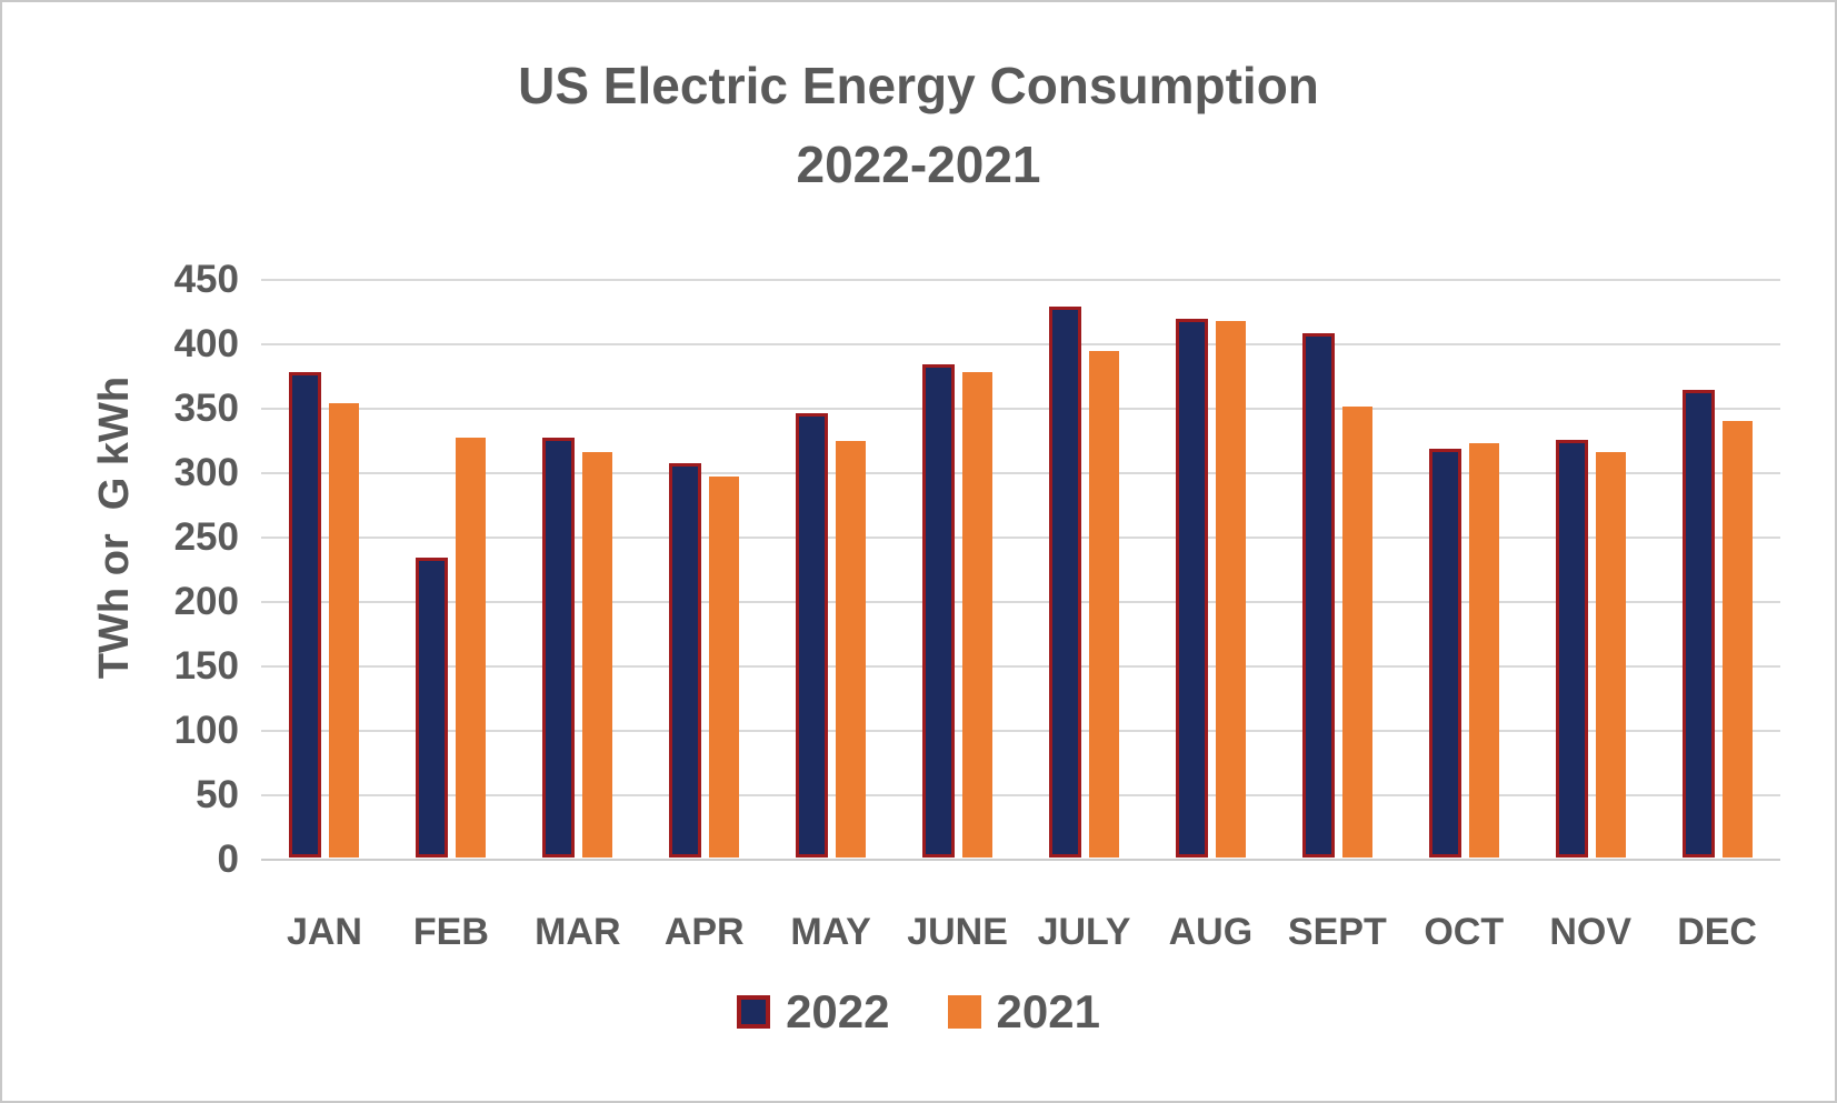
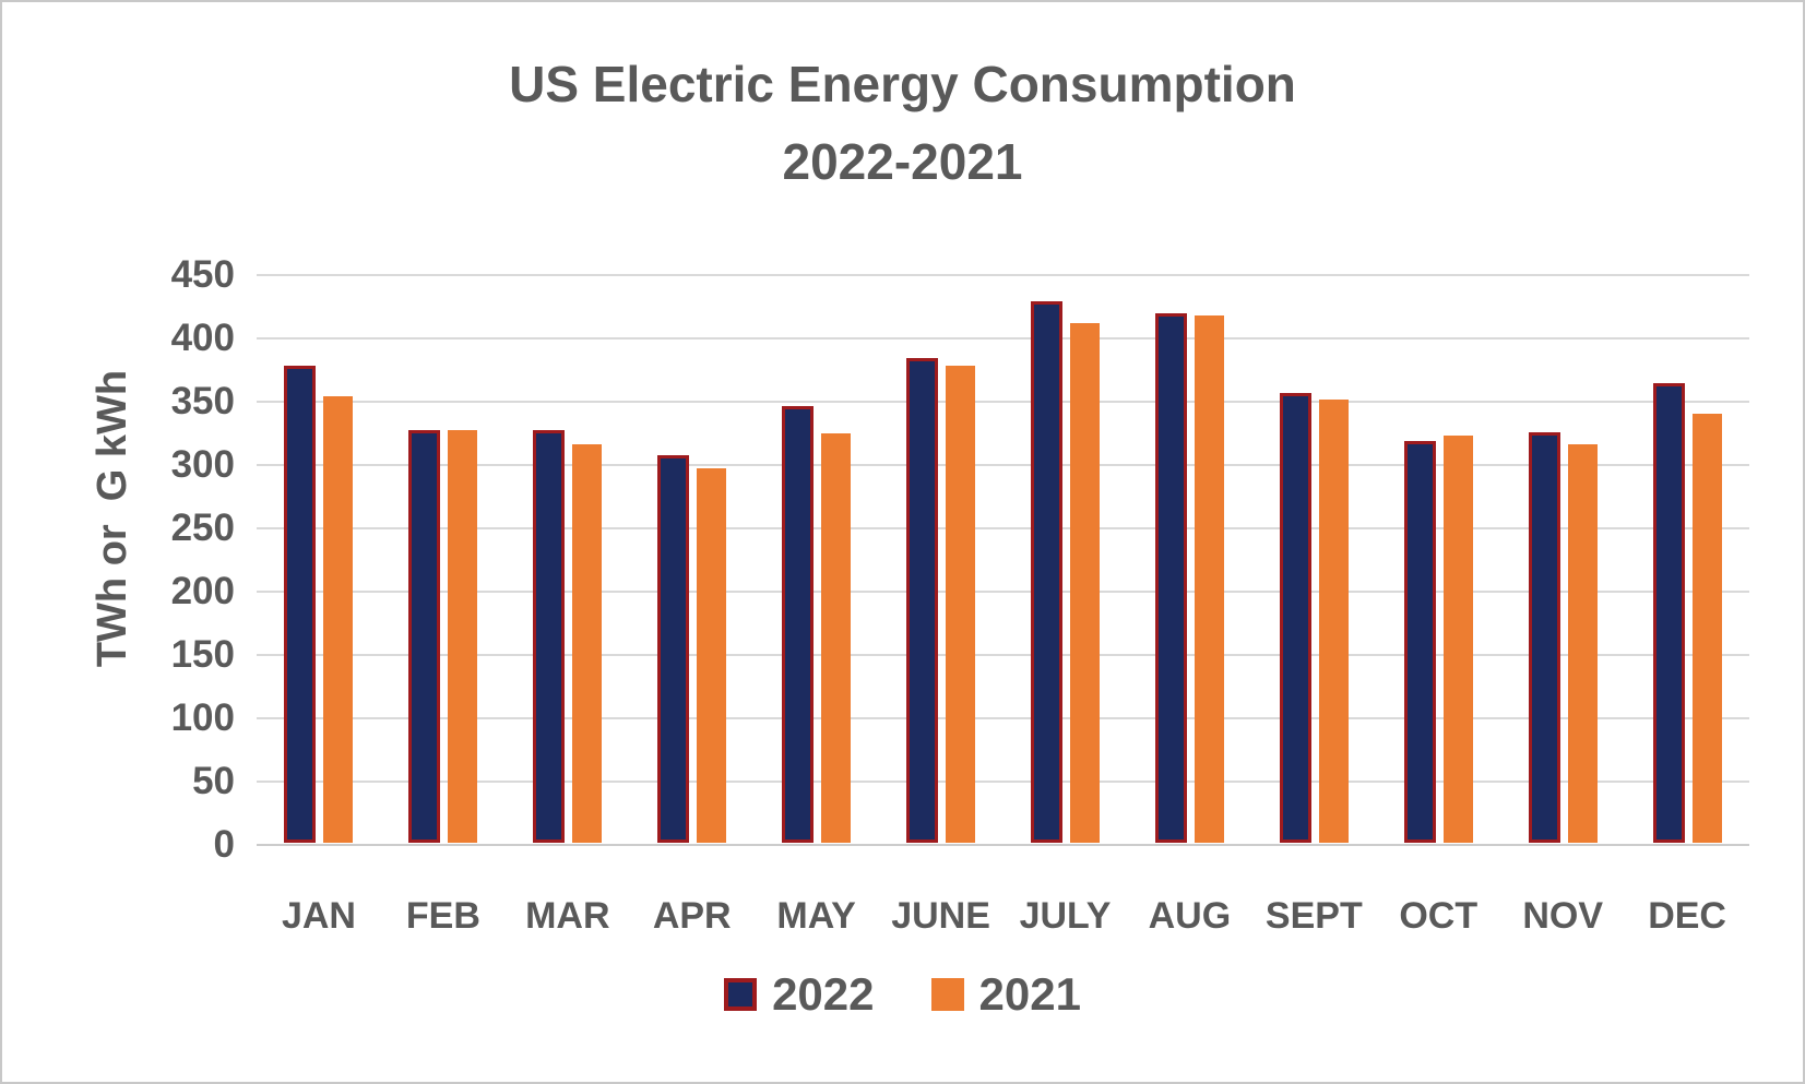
2022/FEB: 233 -> 326
2021/JULY: 393 -> 410
2022/SEPT: 407 -> 355
